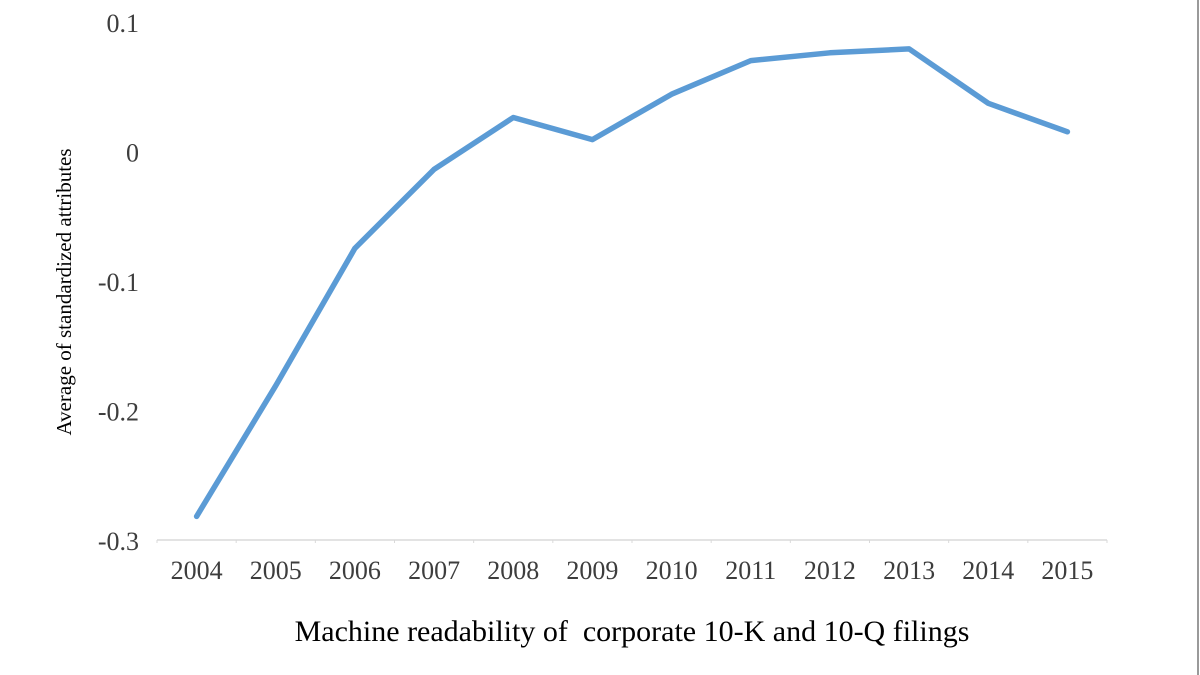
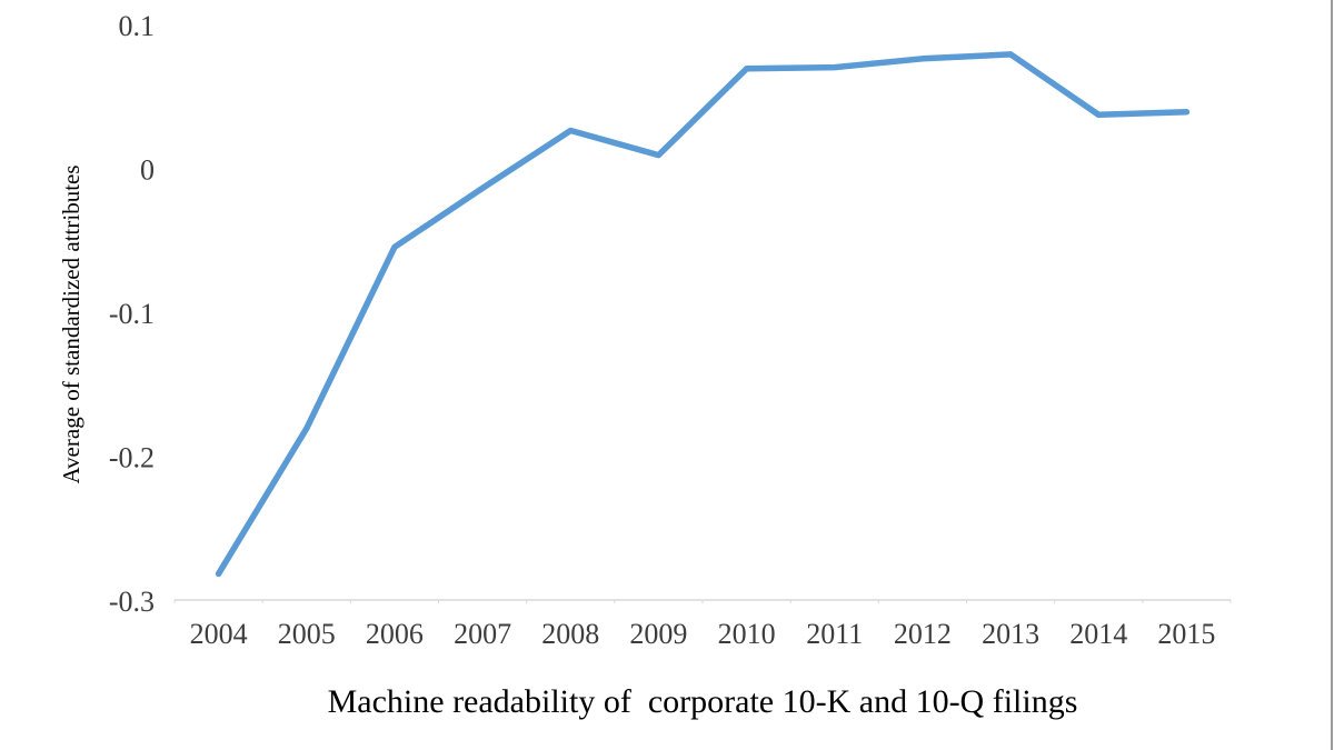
2006: -0.074 -> -0.054
2010: 0.045 -> 0.070
2015: 0.016 -> 0.040
